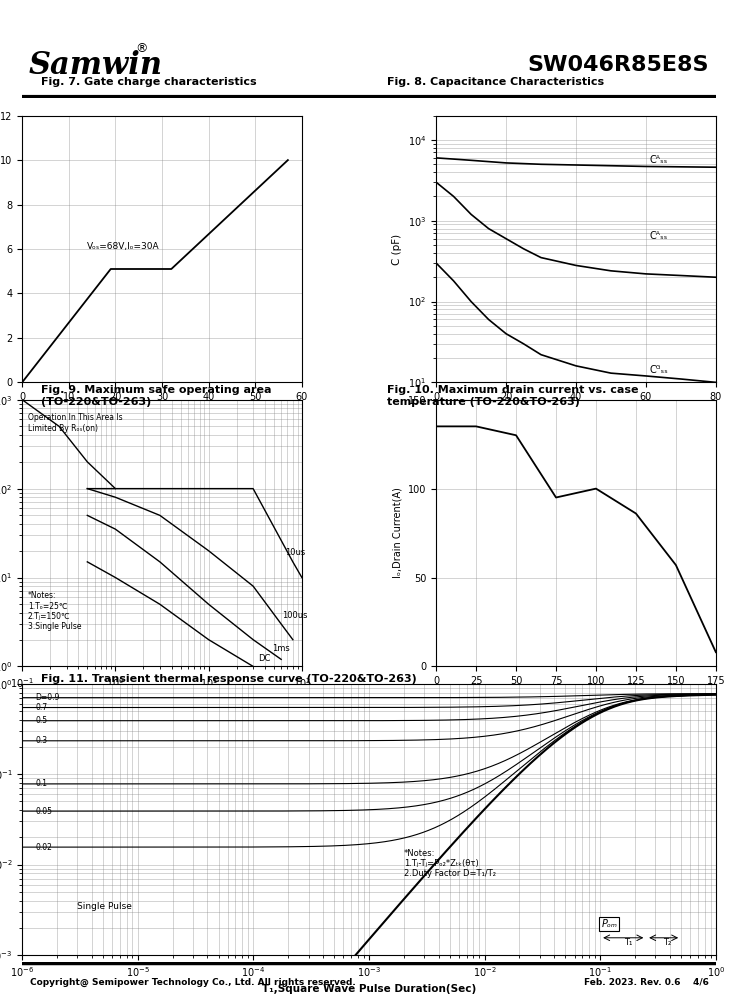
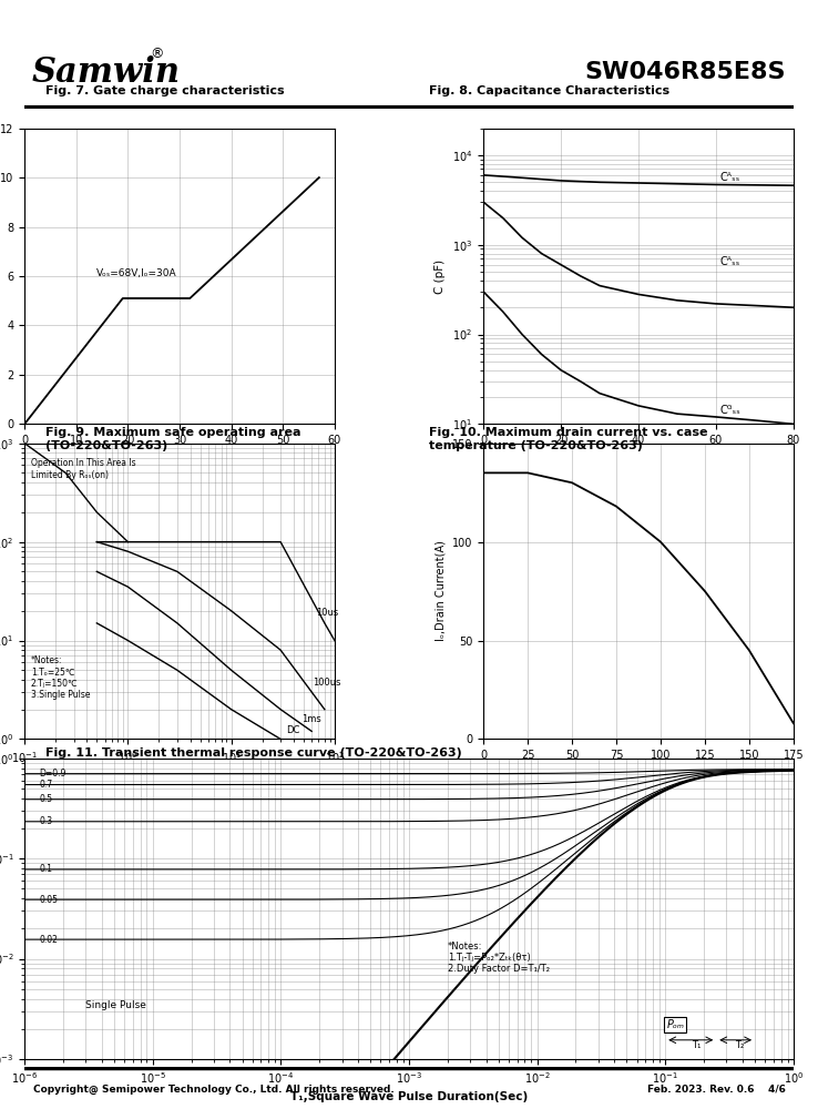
75: 95 -> 118
125: 86 -> 75
150: 57 -> 45
